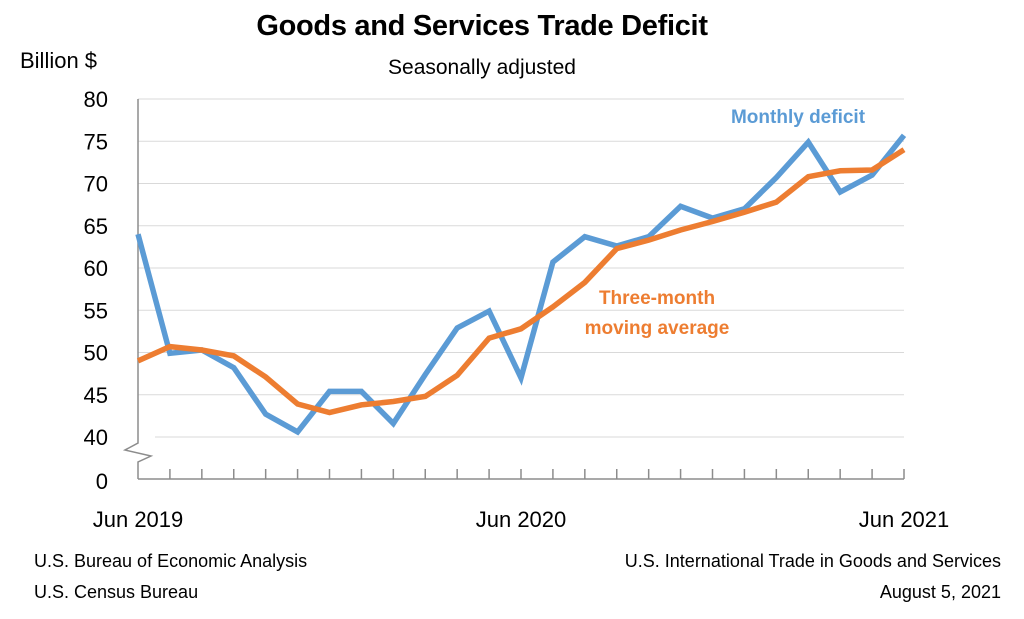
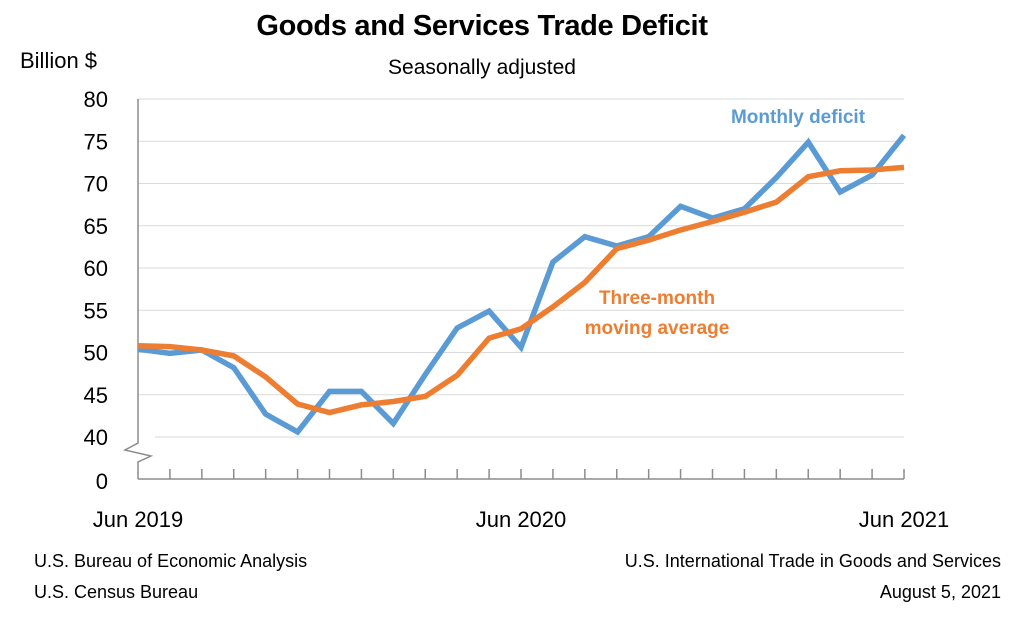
Monthly deficit/Jun 2019: 64 -> 50
Three-month moving average/Jun 2019: 49 -> 51
Monthly deficit/Jun 2020: 47 -> 51
Three-month moving average/Jun 2021: 74 -> 72
